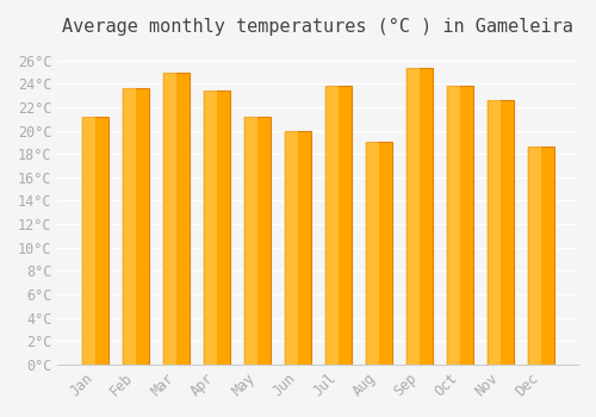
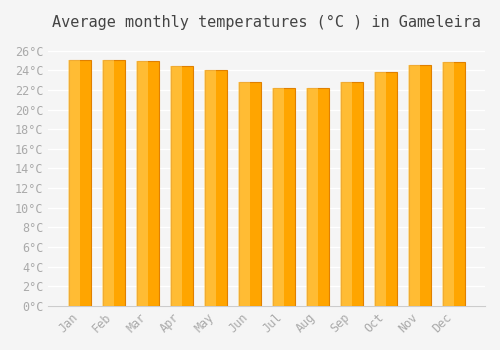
Jan: 21.2°C -> 25.1°C
Feb: 23.6°C -> 25.1°C
Apr: 23.4°C -> 24.4°C
May: 21.2°C -> 24.0°C
Jun: 20.0°C -> 22.8°C
Jul: 23.8°C -> 22.2°C
Aug: 19.0°C -> 22.2°C
Sep: 25.4°C -> 22.8°C
Nov: 22.6°C -> 24.5°C
Dec: 18.6°C -> 24.9°C
